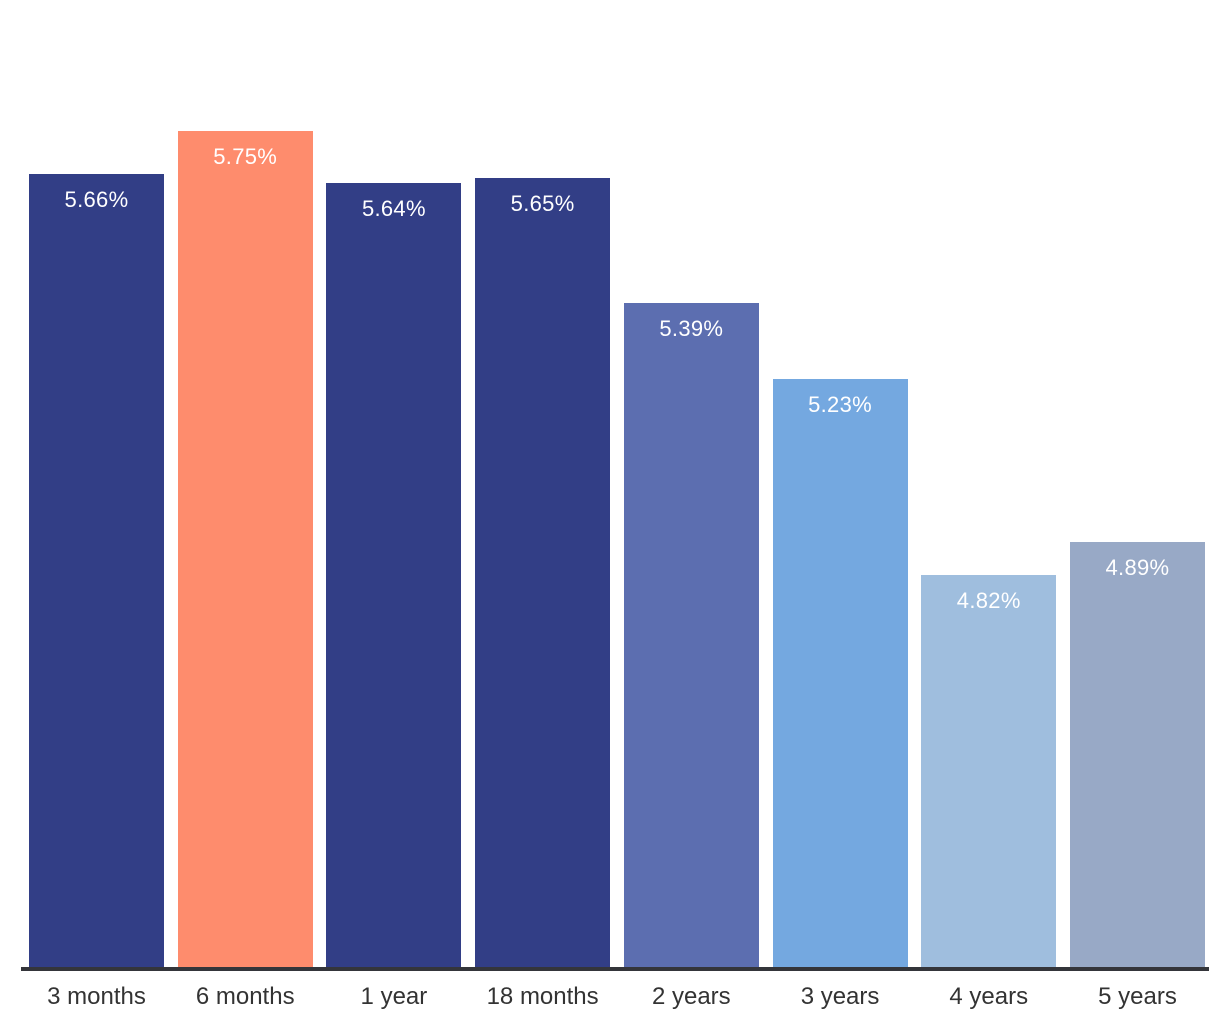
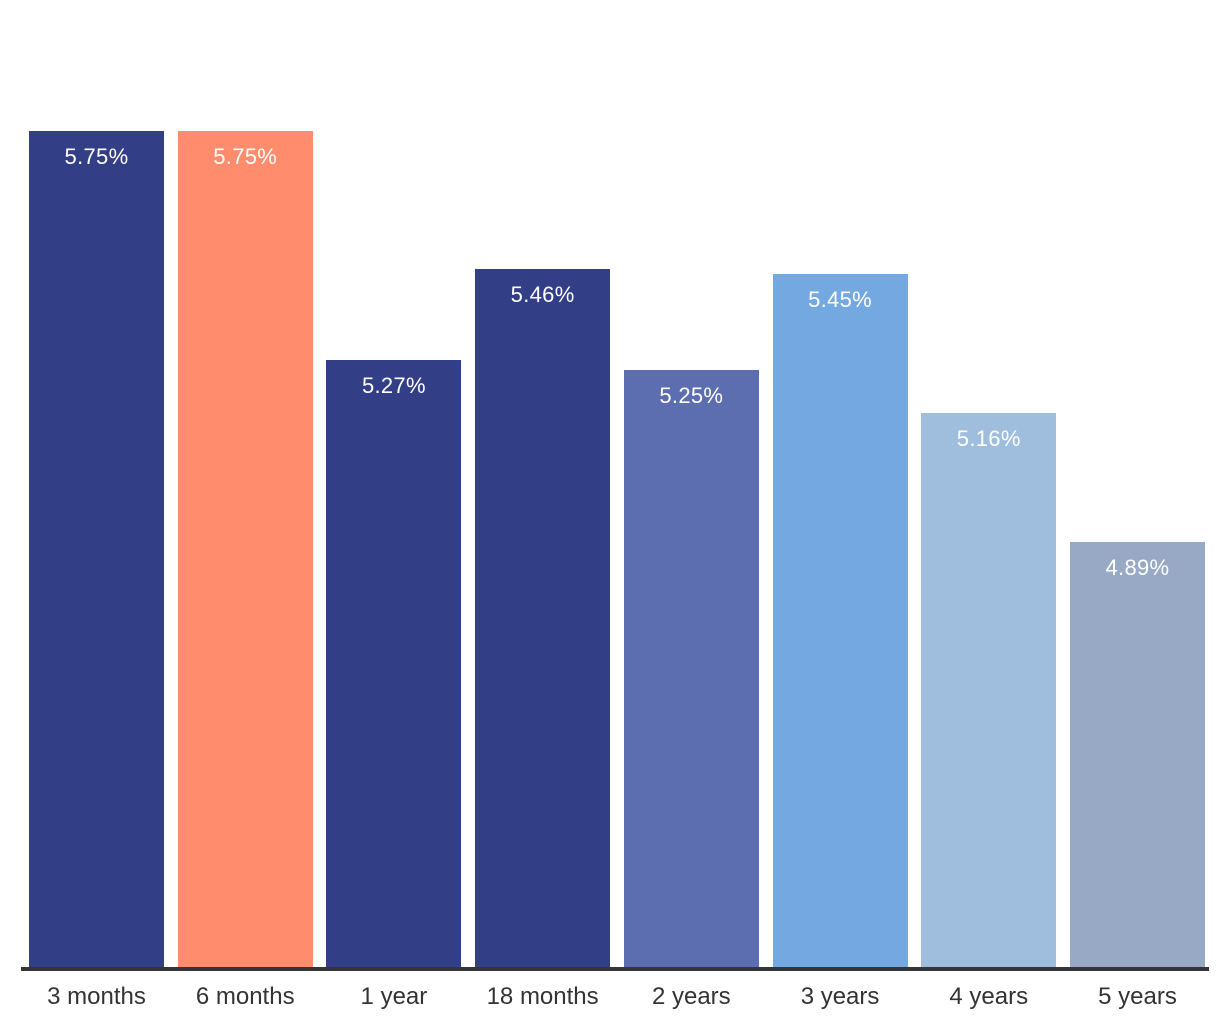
3 months: 5.66% -> 5.75%
1 year: 5.64% -> 5.27%
18 months: 5.65% -> 5.46%
2 years: 5.39% -> 5.25%
3 years: 5.23% -> 5.45%
4 years: 4.82% -> 5.16%
